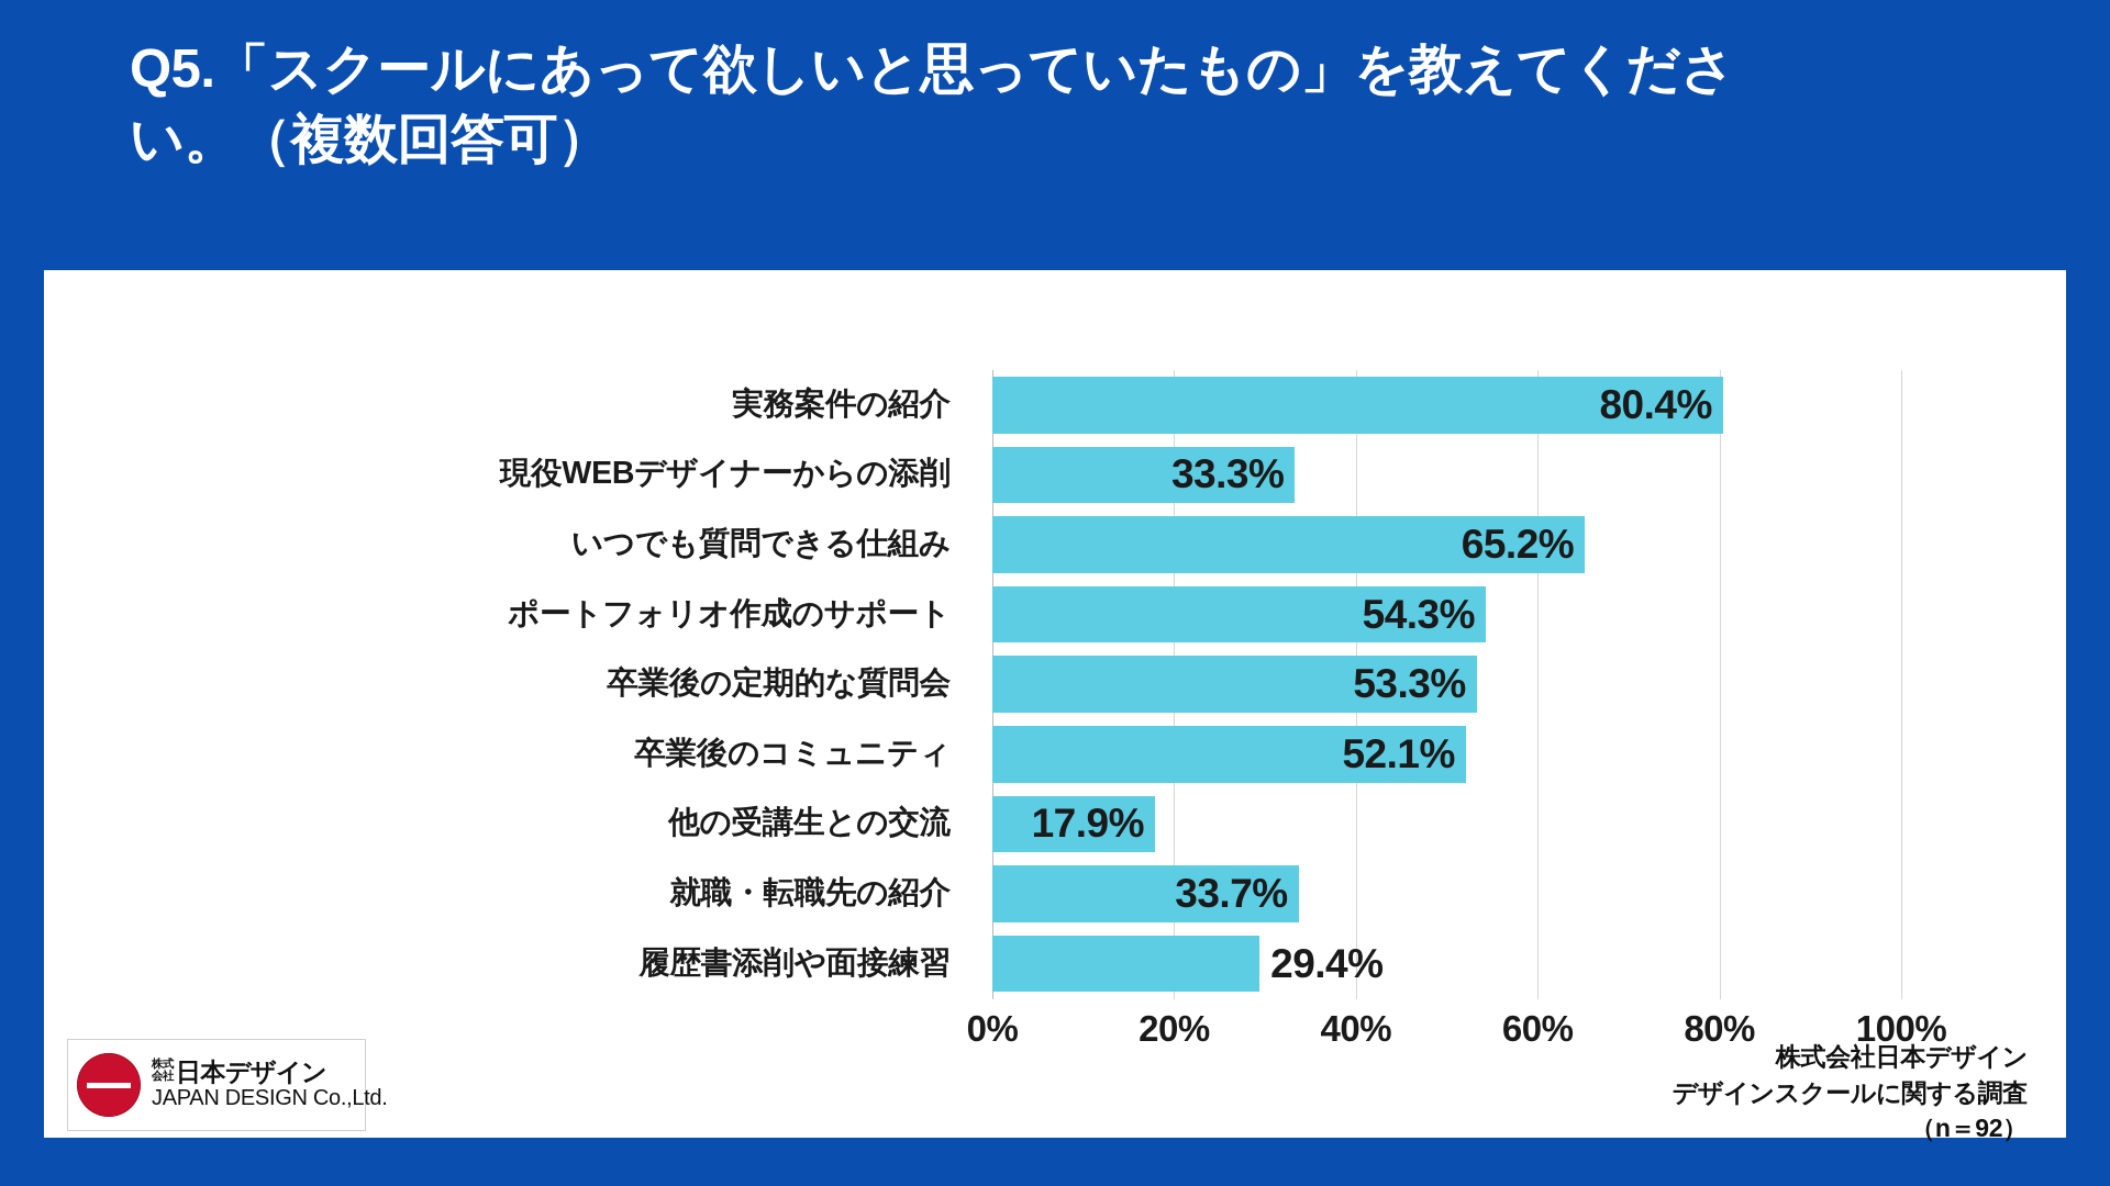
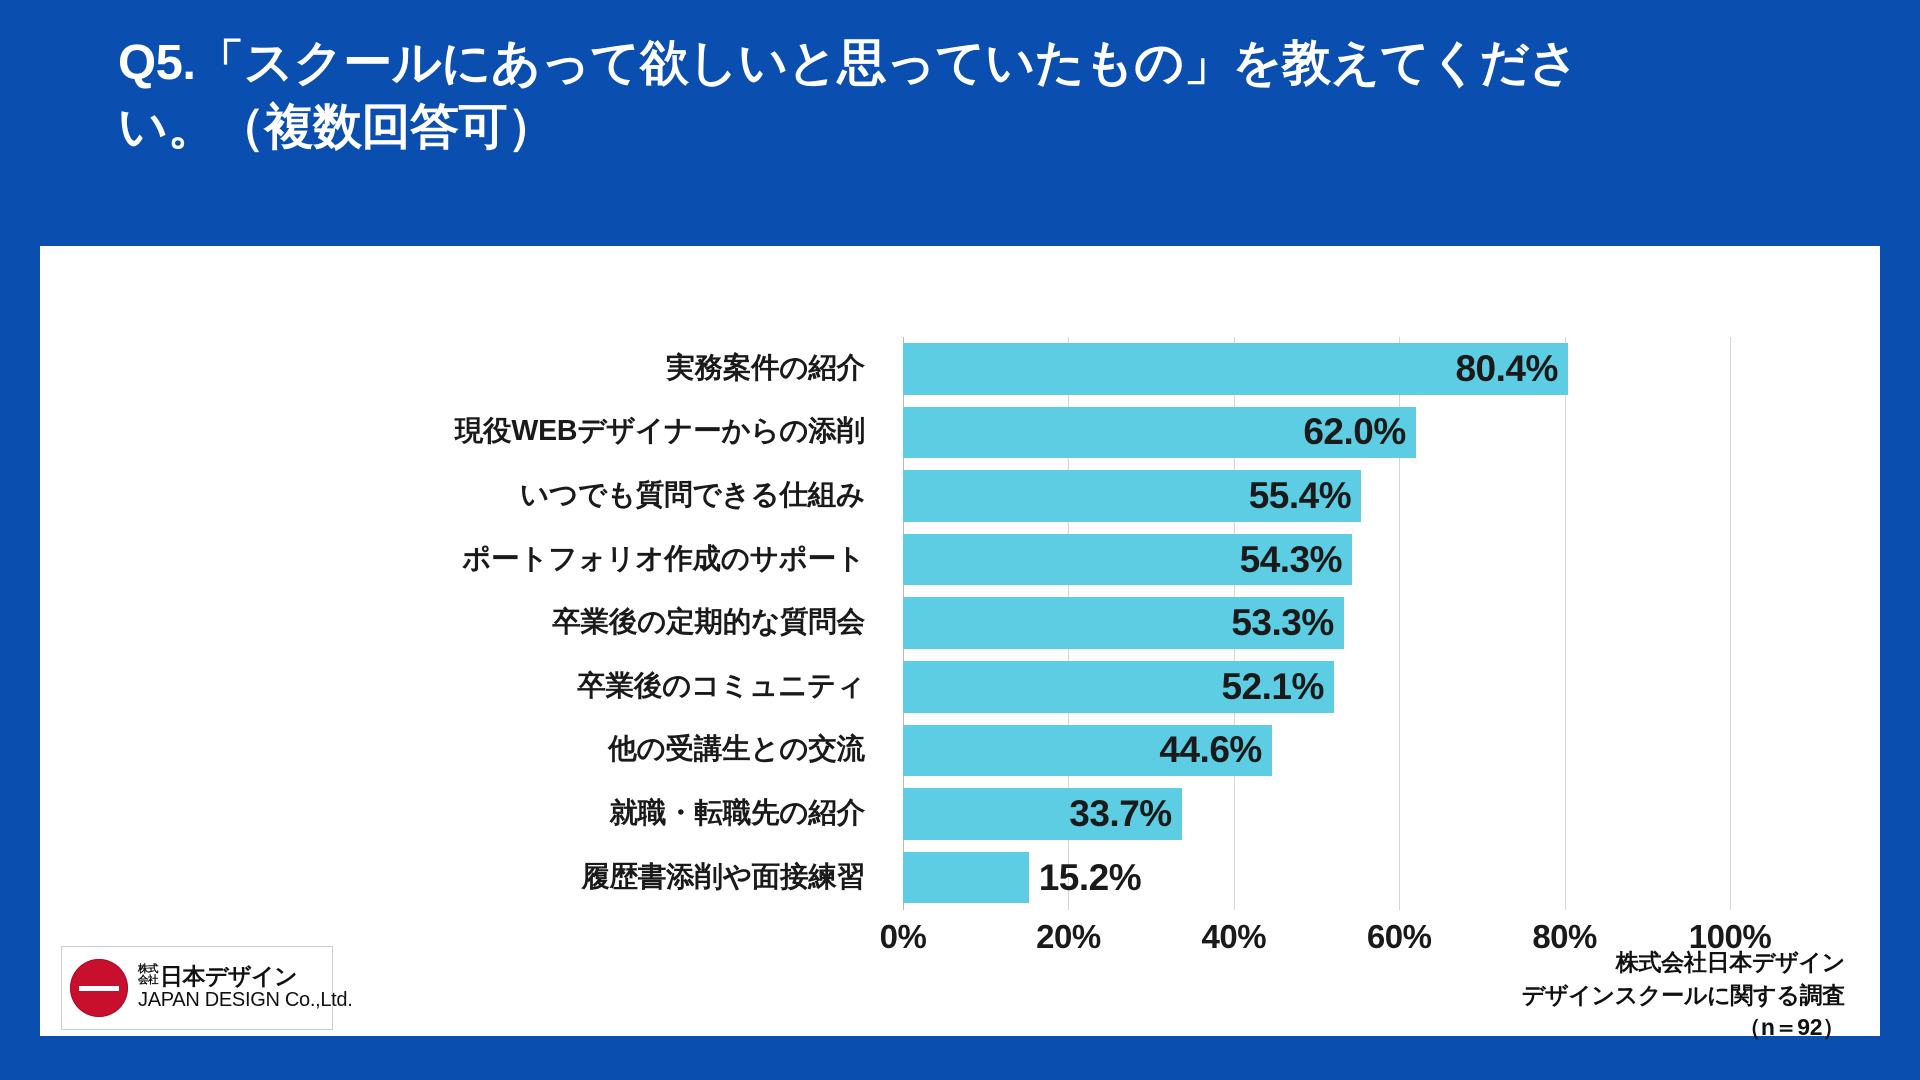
現役WEBデザイナーからの添削: 33.3% -> 62.0%
いつでも質問できる仕組み: 65.2% -> 55.4%
他の受講生との交流: 17.9% -> 44.6%
履歴書添削や面接練習: 29.4% -> 15.2%
